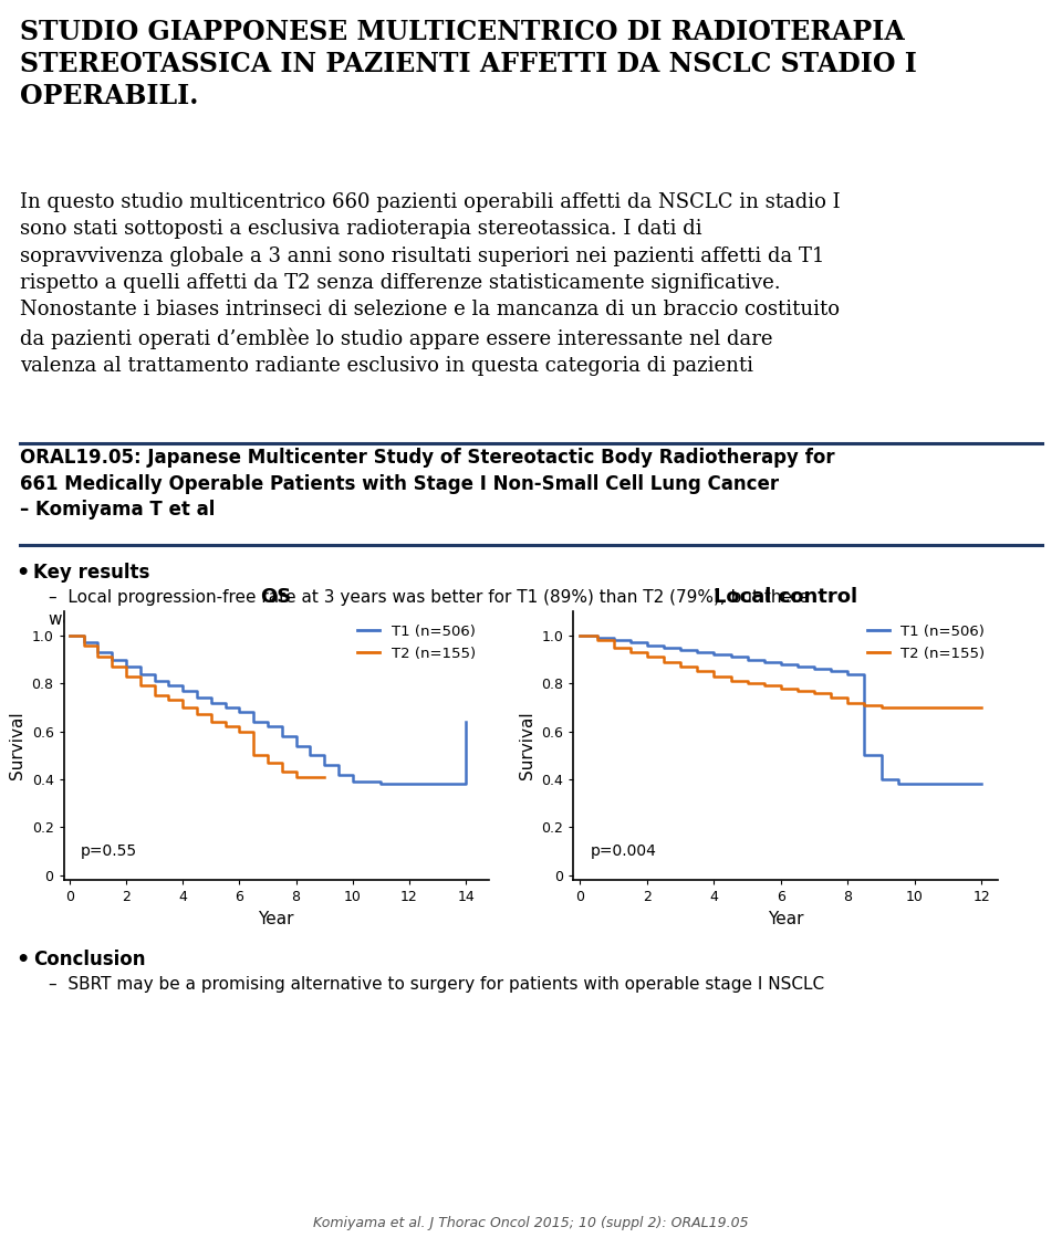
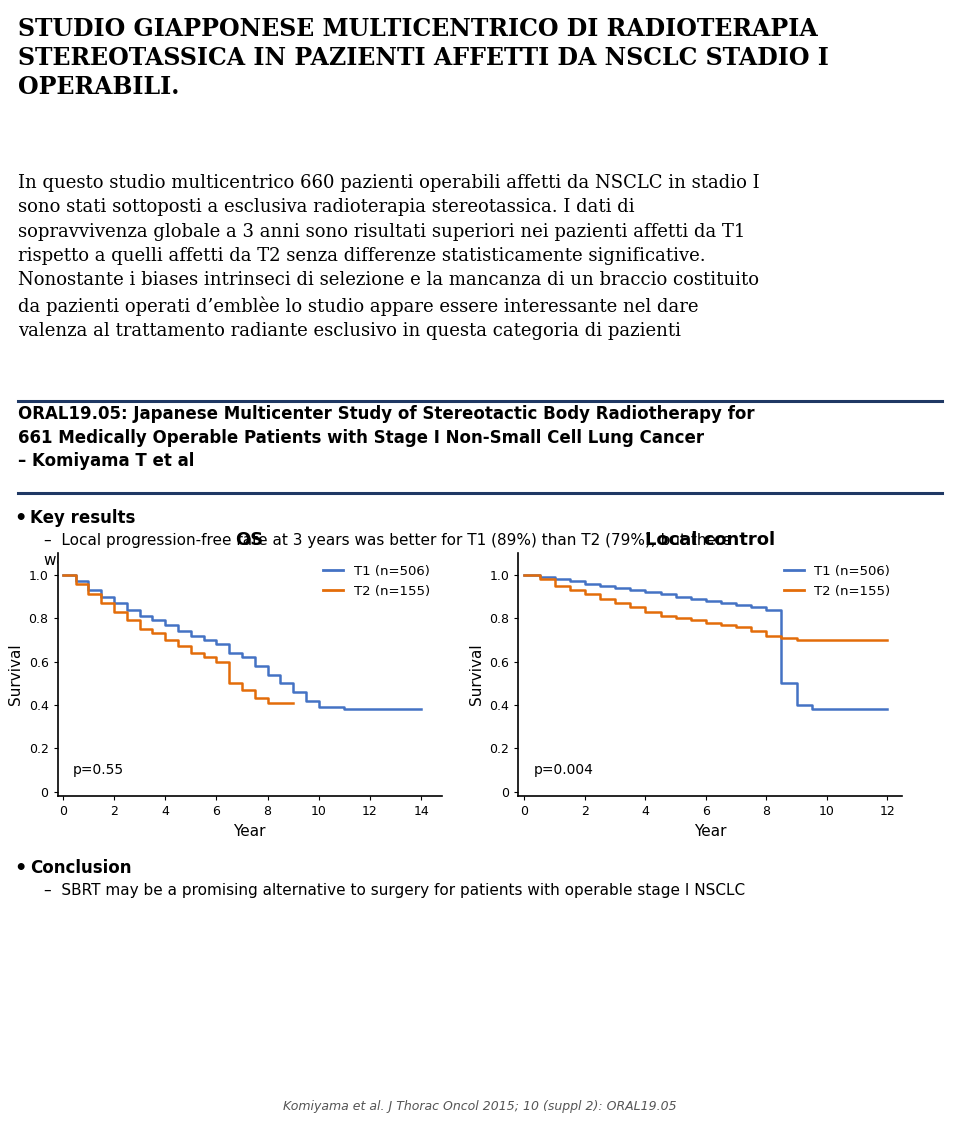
T1 (n=506)/14: 0.64 -> 0.38
